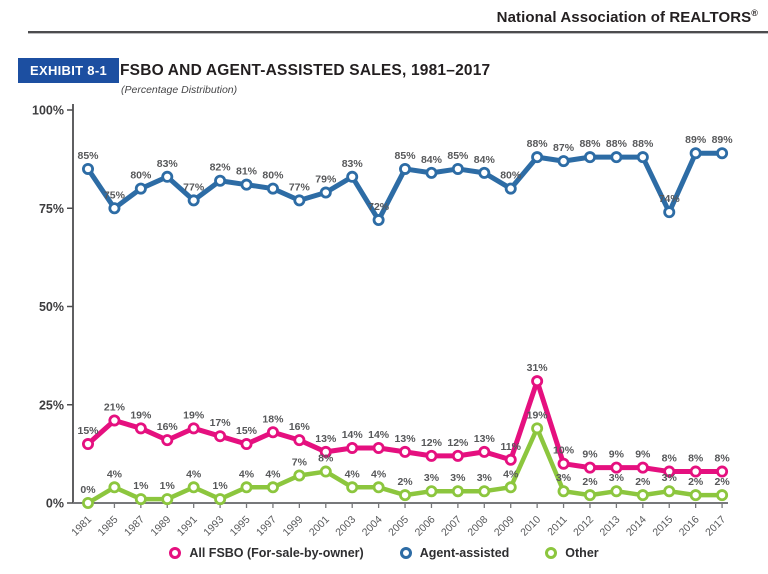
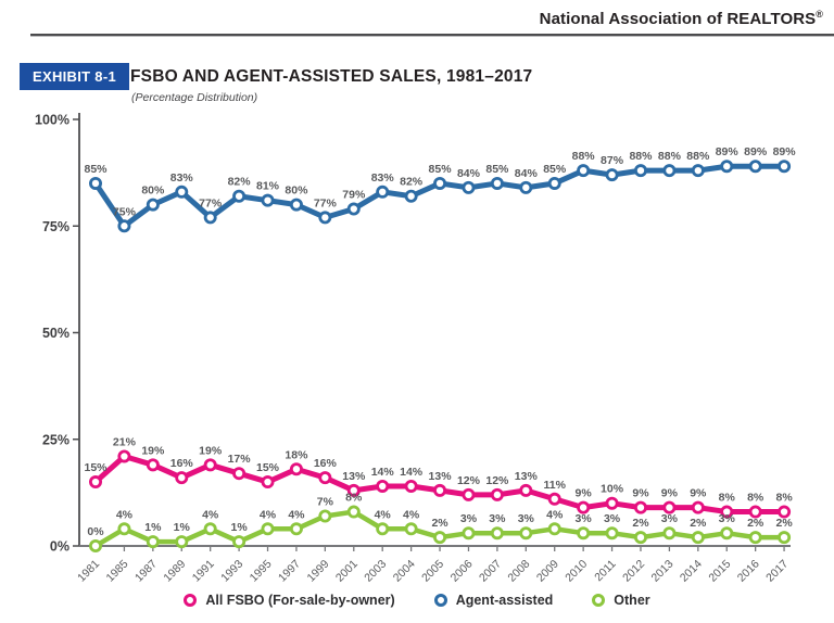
Agent-assisted/2004: 72% -> 82%
Agent-assisted/2009: 80% -> 85%
All FSBO (For-sale-by-owner)/2010: 31% -> 9%
Other/2010: 19% -> 3%
Agent-assisted/2015: 74% -> 89%
